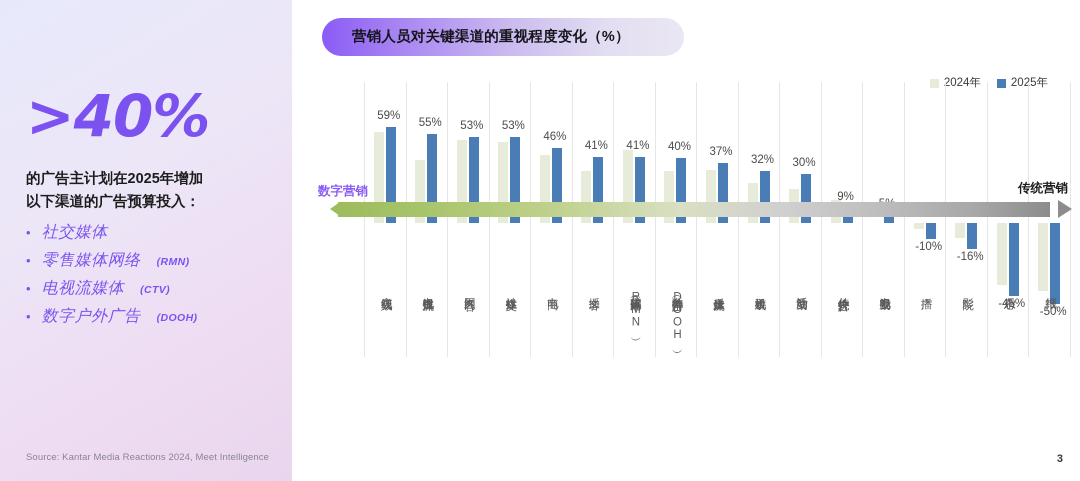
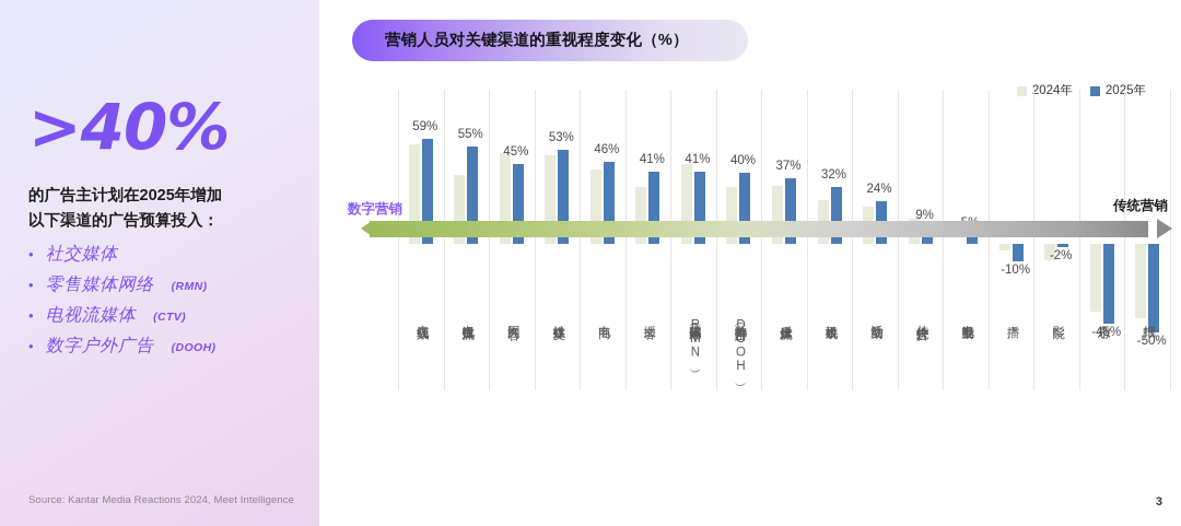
2025年/网红内容: 53% -> 45%
2025年/活动赞助: 30% -> 24%
2025年/影院: -16% -> -2%
